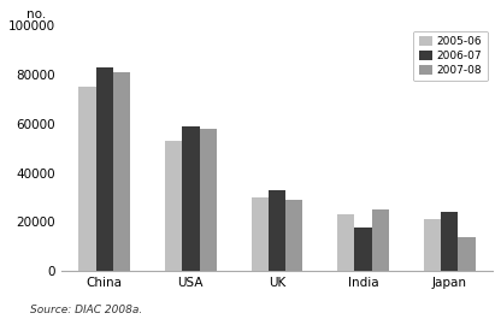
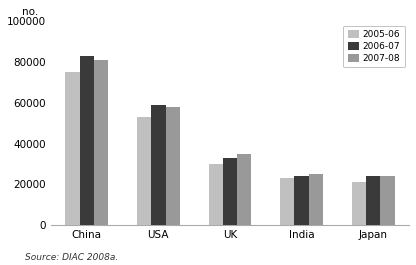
2007-08/UK: 29000 -> 35000
2006-07/India: 18000 -> 24000
2007-08/Japan: 14000 -> 24000
